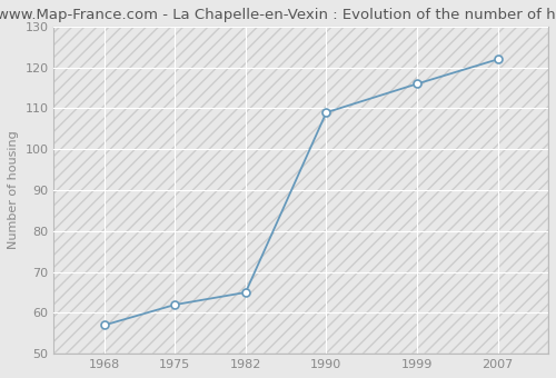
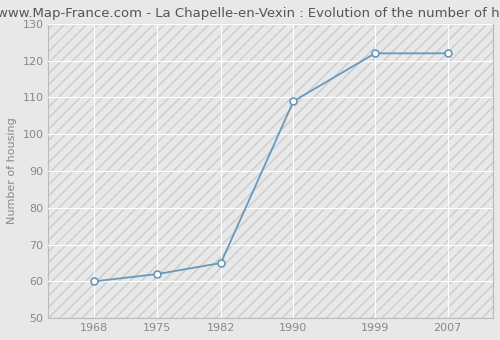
1968: 57 -> 60
1999: 116 -> 122
